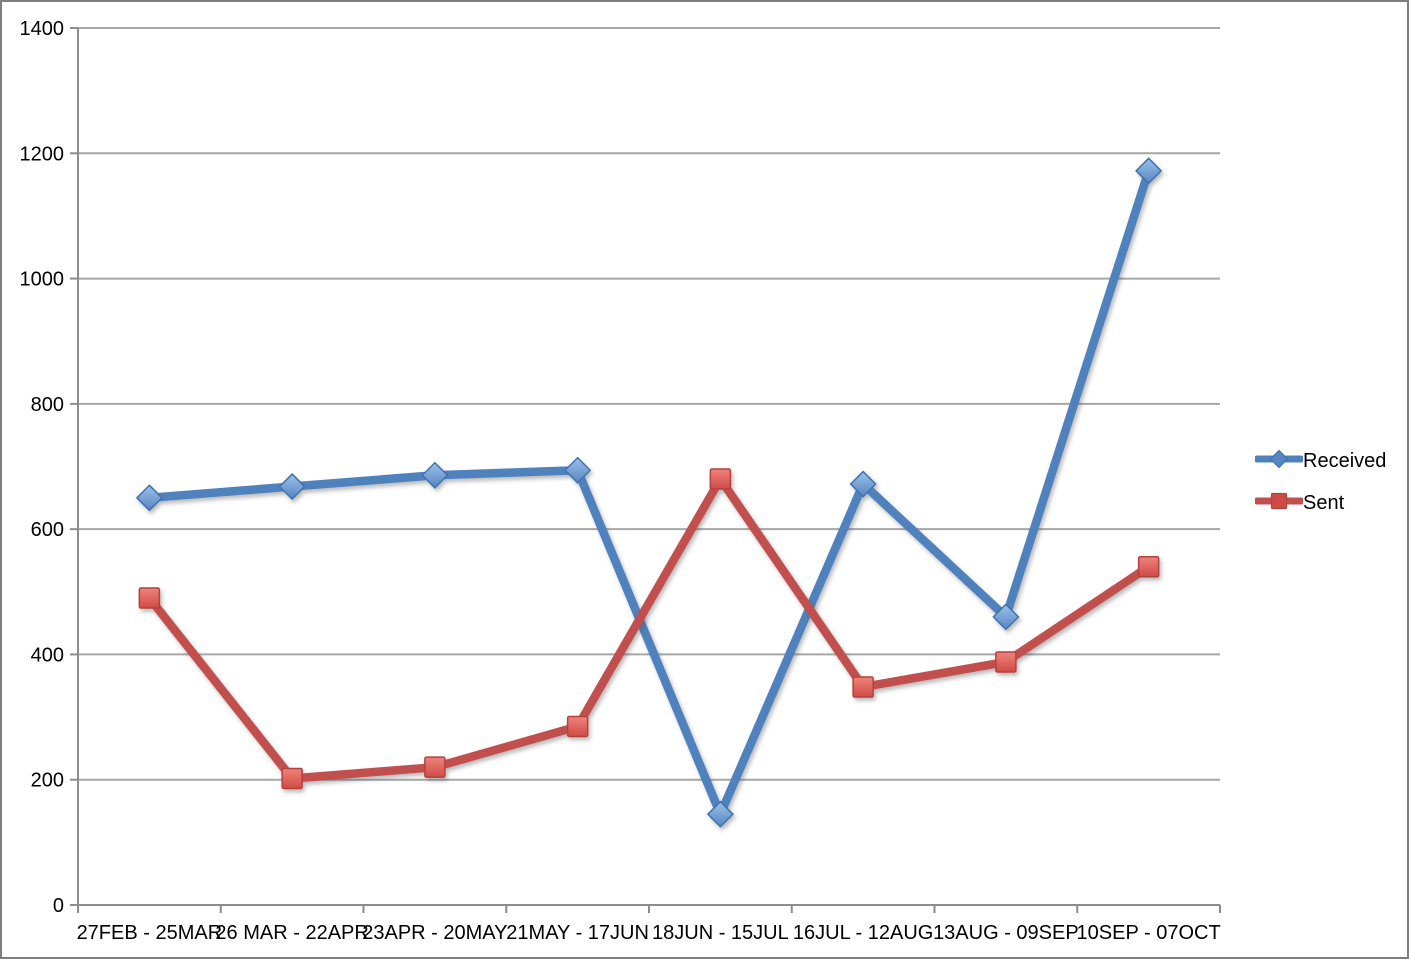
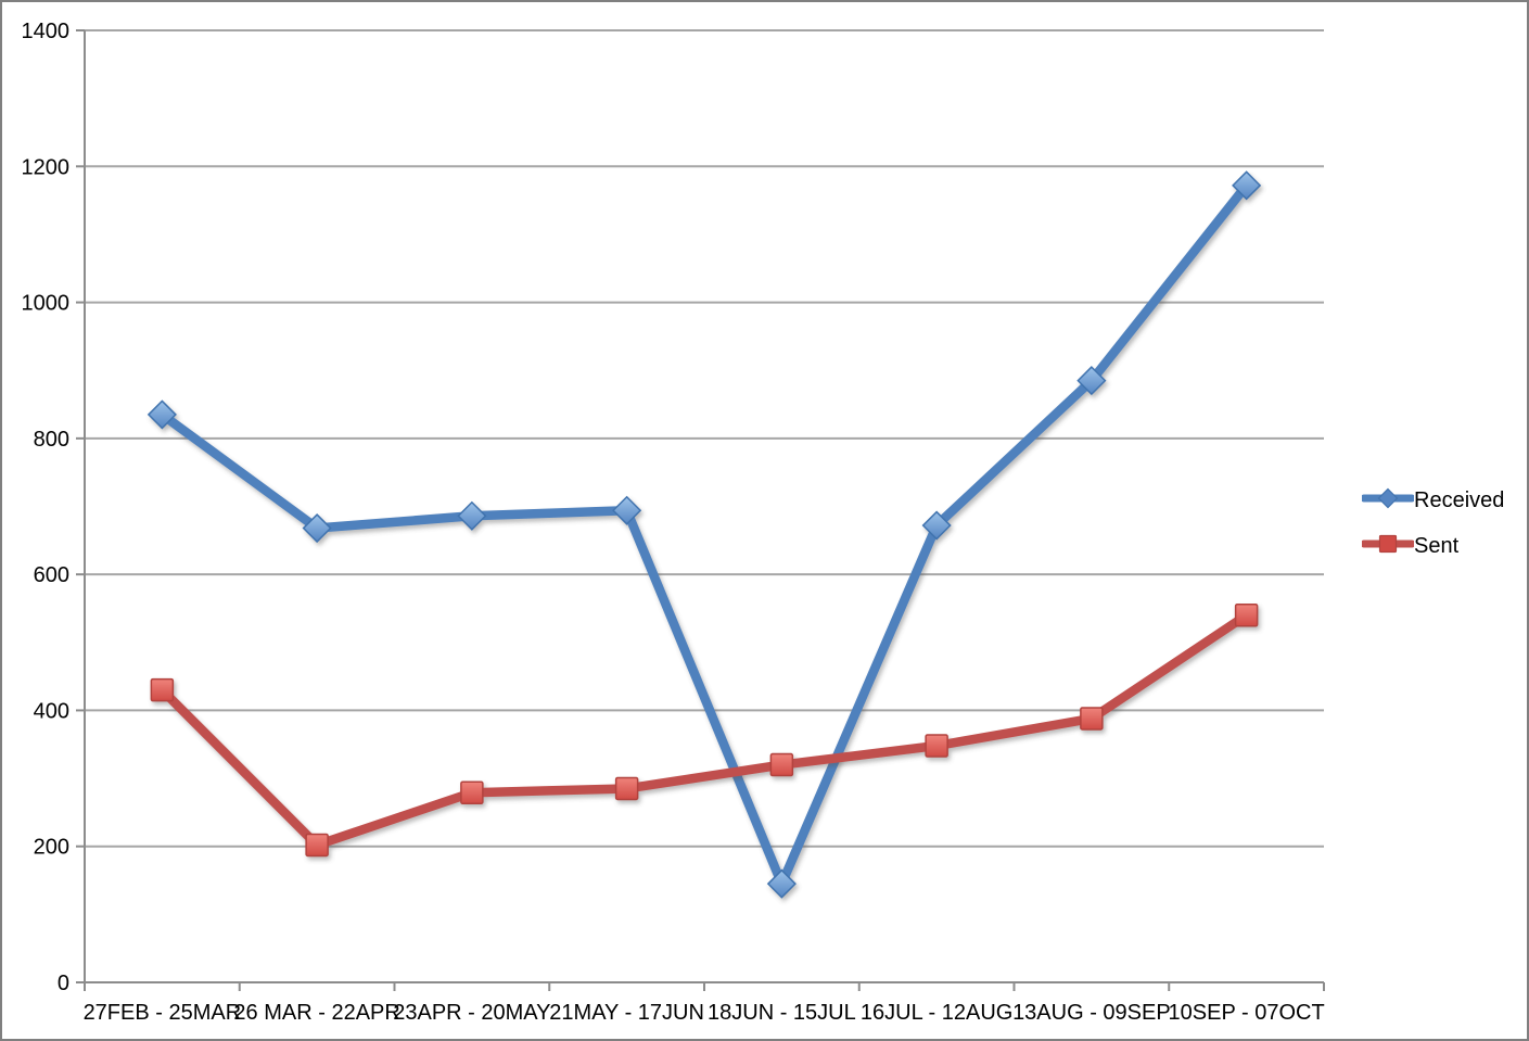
Received/27FEB - 25MAR: 650 -> 840
Sent/27FEB - 25MAR: 490 -> 430
Sent/23APR - 20MAY: 220 -> 280
Sent/18JUN - 15JUL: 680 -> 320
Received/13AUG - 09SEP: 460 -> 880
